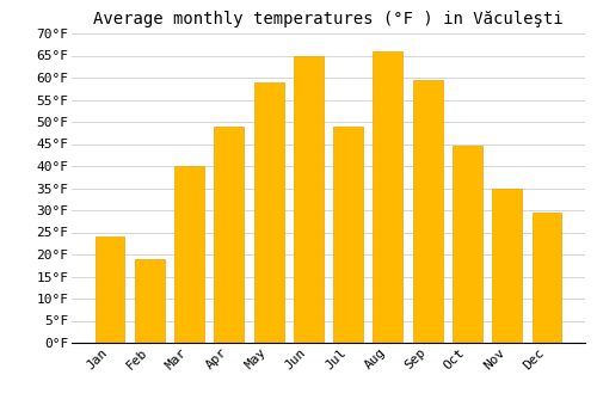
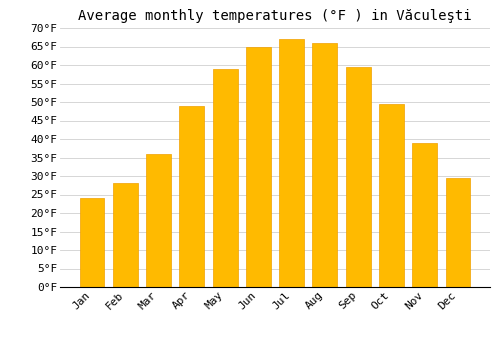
Feb: 19.0°F -> 28.0°F
Mar: 40.0°F -> 36.0°F
Jul: 49.0°F -> 67.0°F
Oct: 44.5°F -> 49.5°F
Nov: 35.0°F -> 39.0°F
